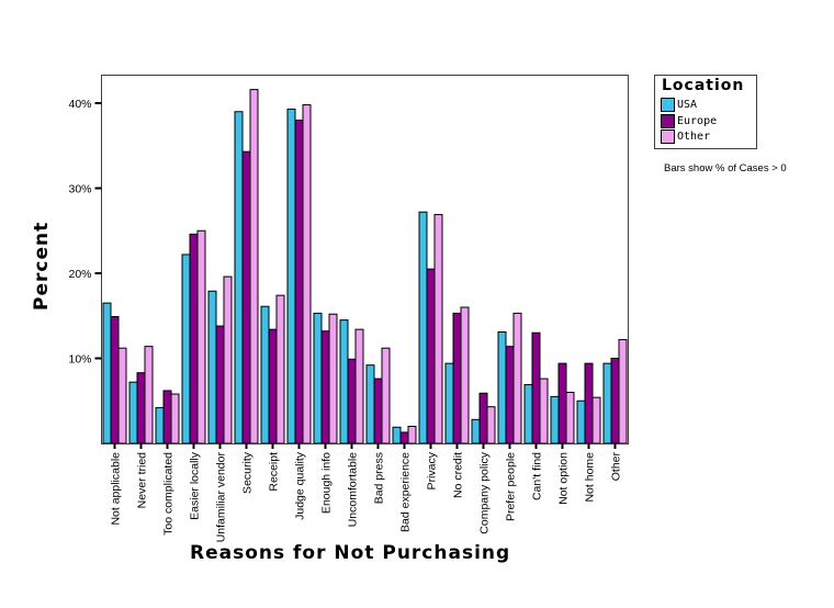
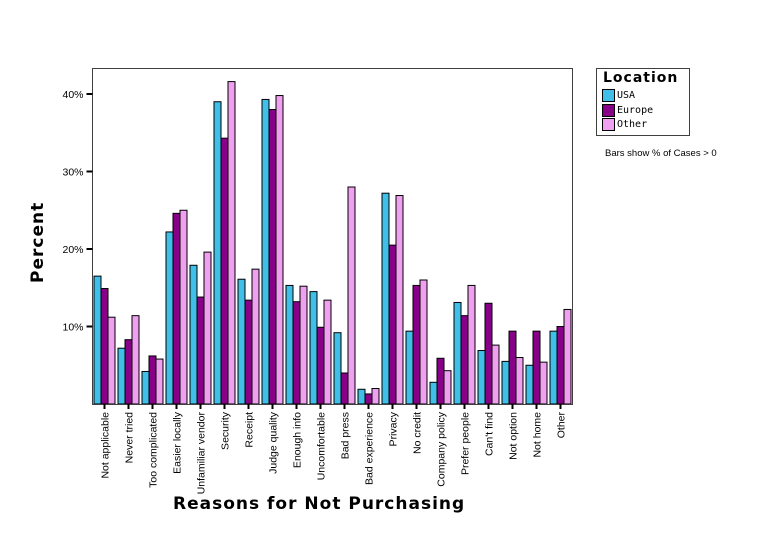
Europe/Bad press: 8% -> 4%
Other/Bad press: 11% -> 28%
